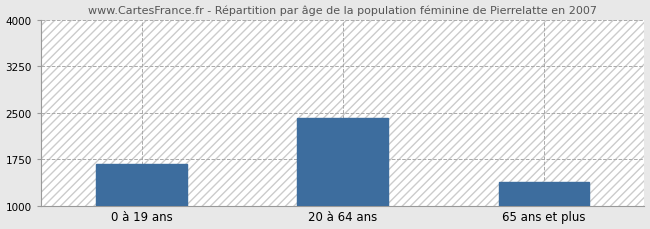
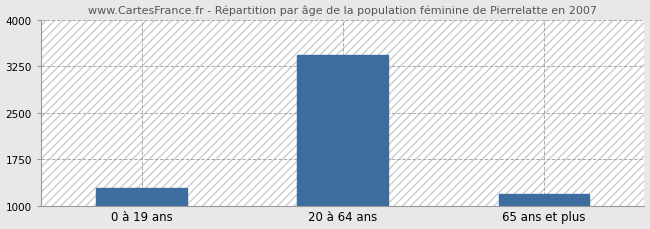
0 à 19 ans: 1680 -> 1290
20 à 64 ans: 2420 -> 3430
65 ans et plus: 1380 -> 1190
